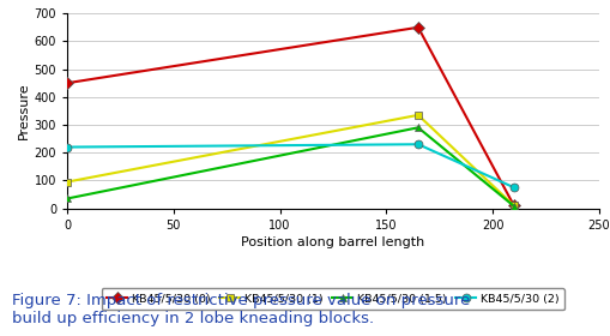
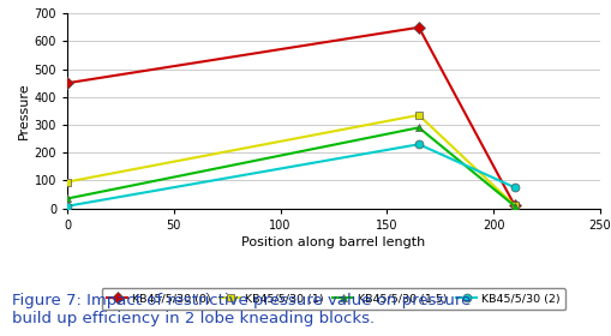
KB45/5/30 (2)/0: 220 -> 8
